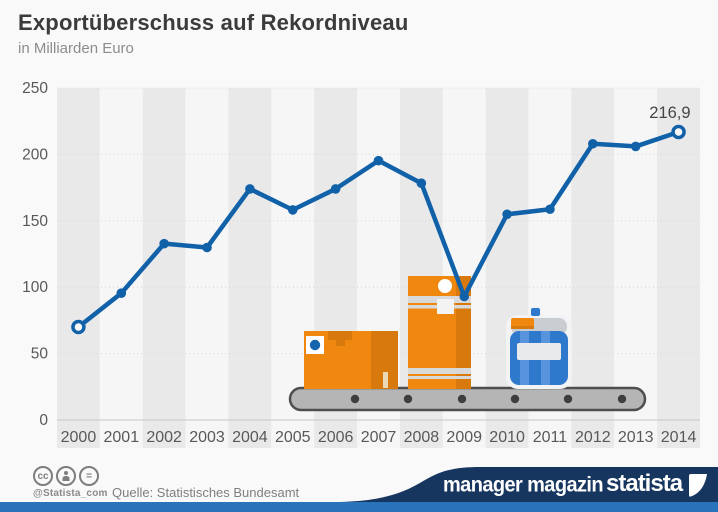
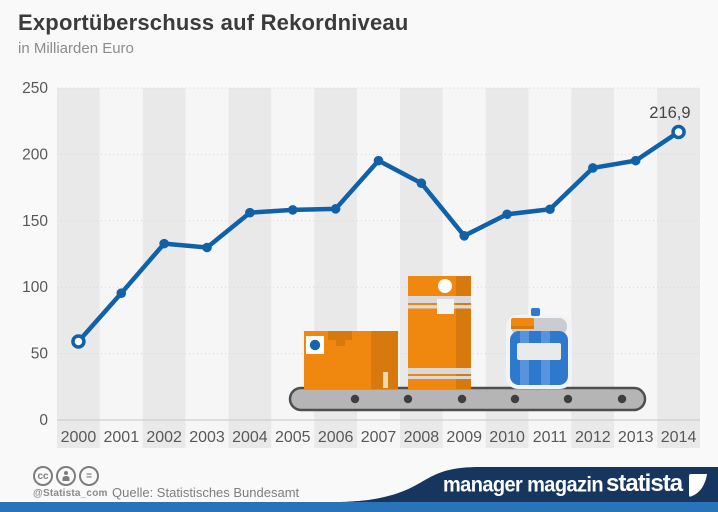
2000: 70 -> 59
2004: 174 -> 156
2006: 174 -> 159
2009: 93 -> 139
2012: 208 -> 190
2013: 206 -> 195
